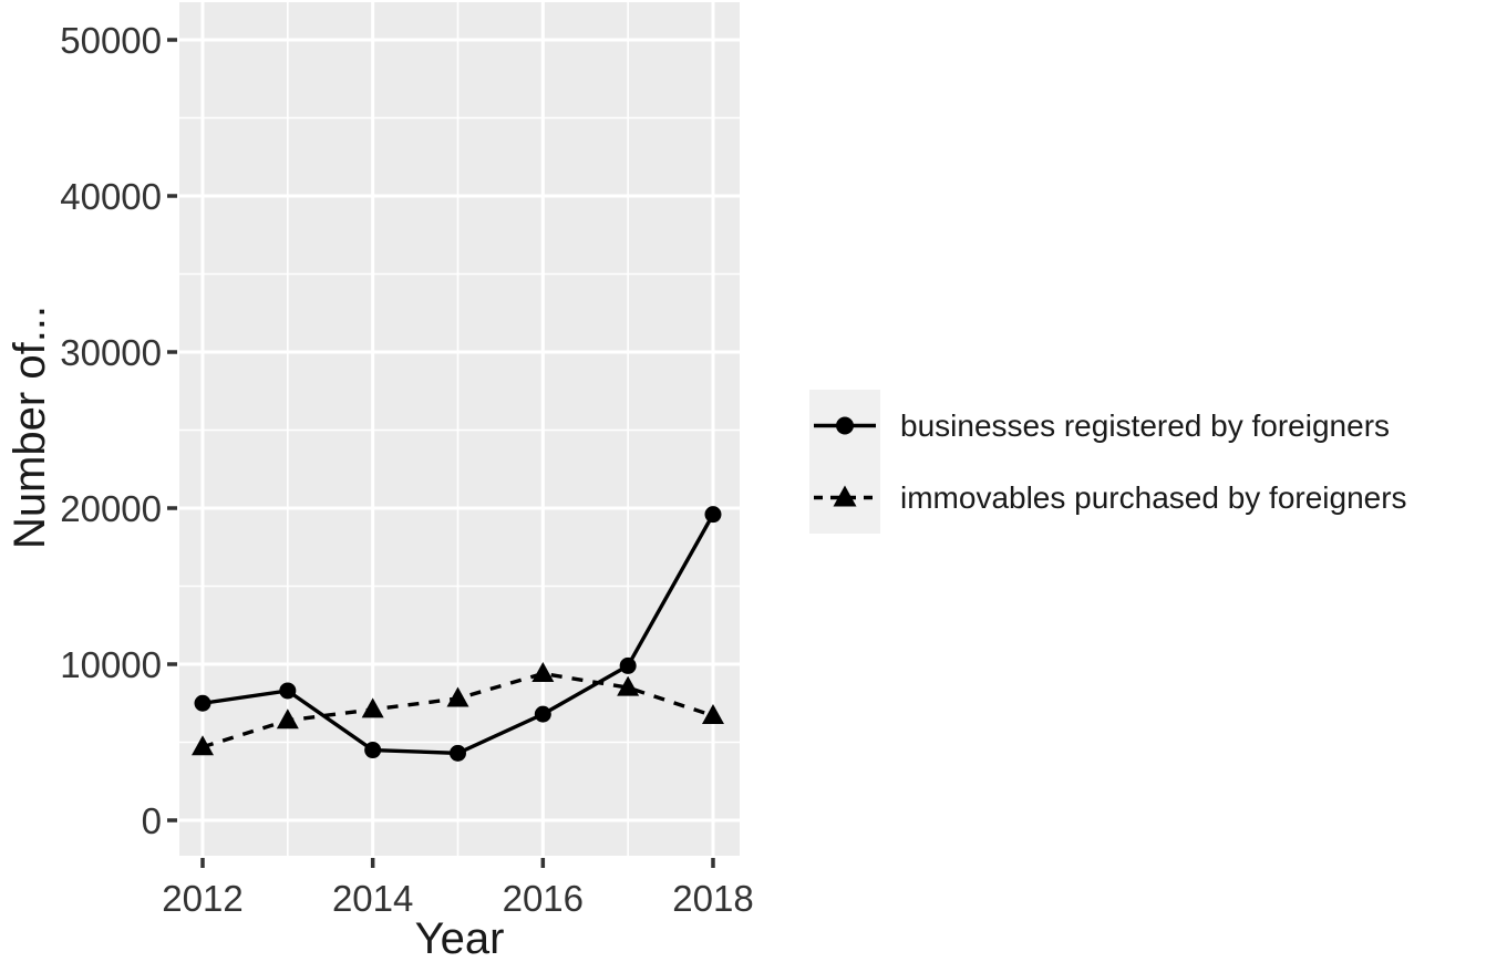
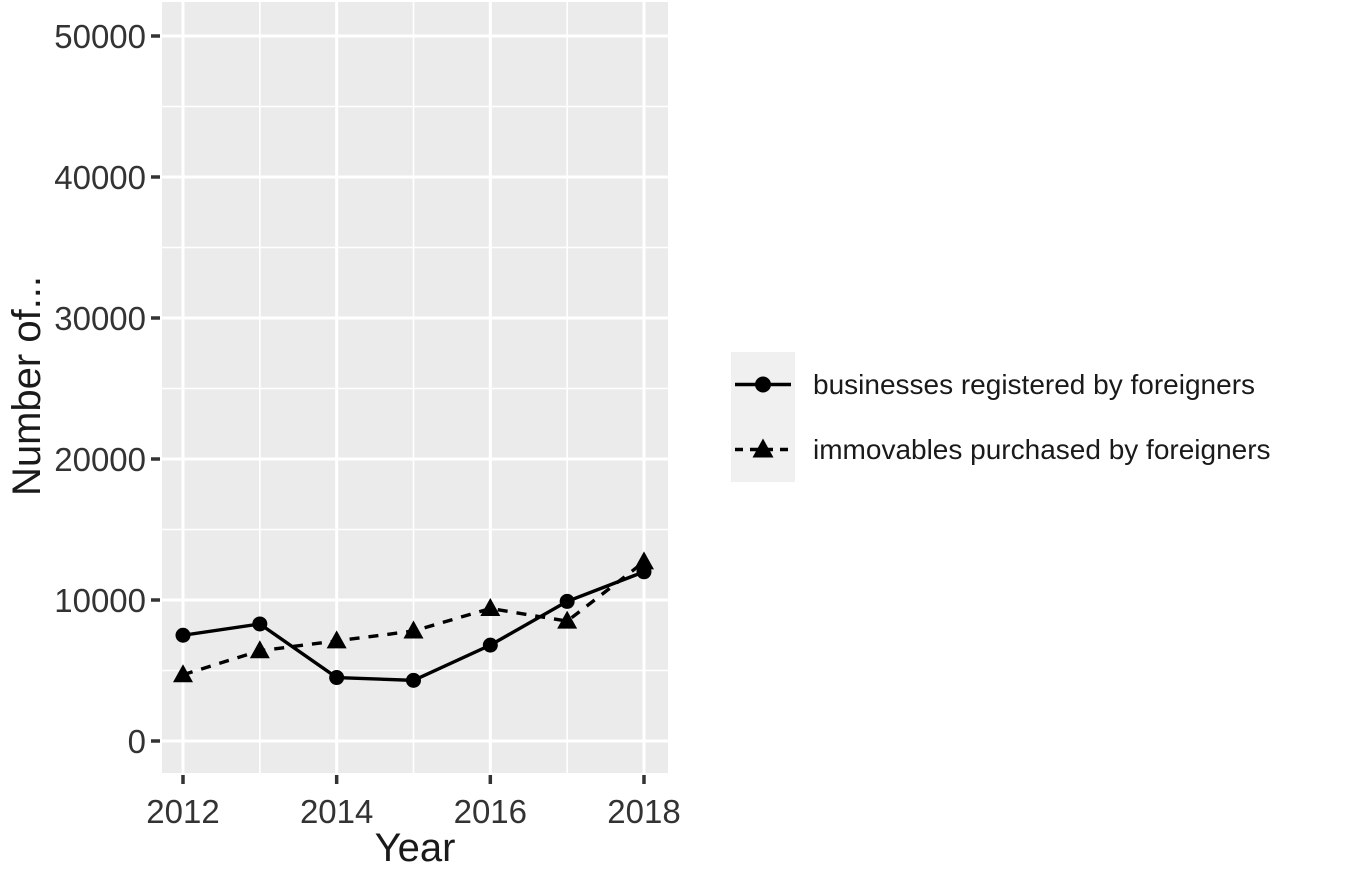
businesses registered by foreigners/2018: 19600 -> 12000
immovables purchased by foreigners/2018: 6700 -> 12700
